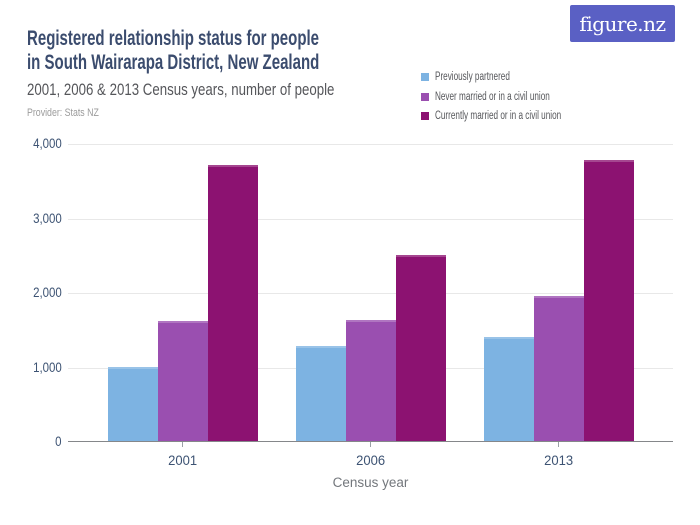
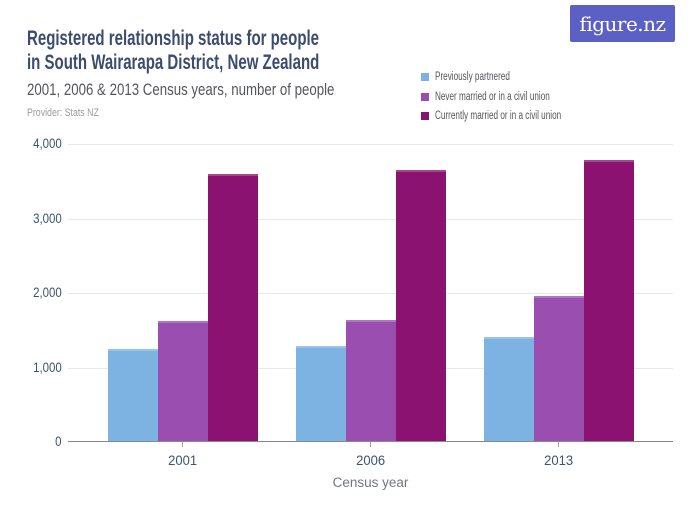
Previously partnered/2001: 1000 -> 1200
Currently married or in a civil union/2001: 3700 -> 3600
Currently married or in a civil union/2006: 2500 -> 3600
